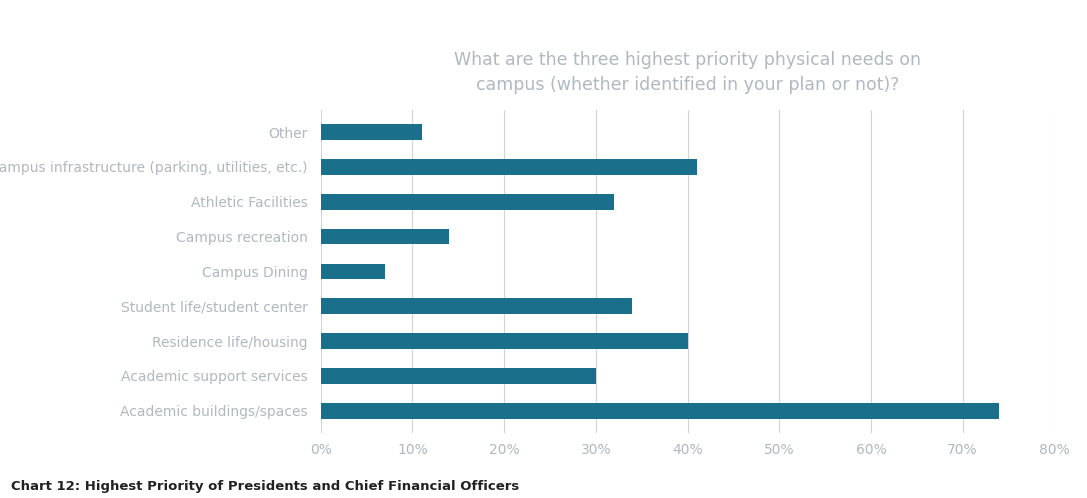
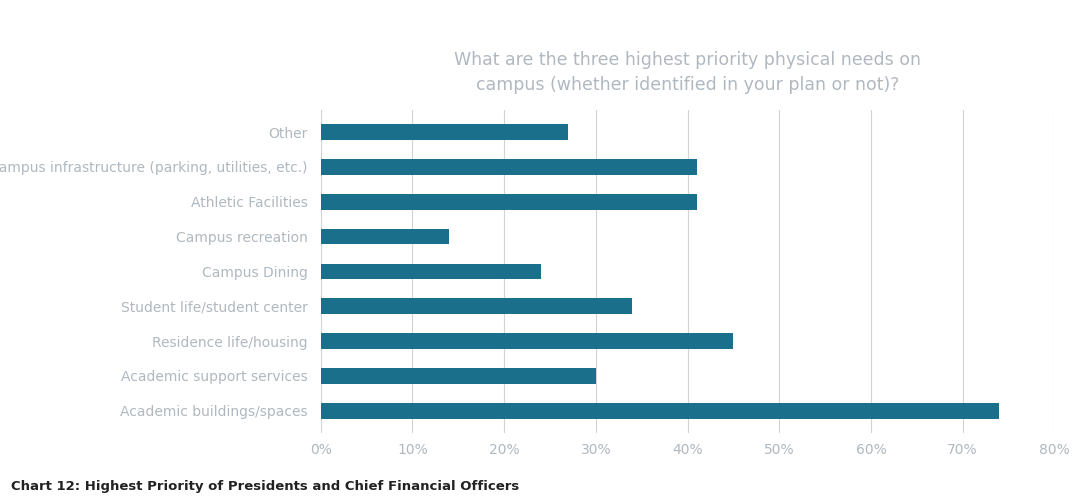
Other: 11% -> 27%
Athletic Facilities: 32% -> 41%
Campus Dining: 7% -> 24%
Residence life/housing: 40% -> 45%
